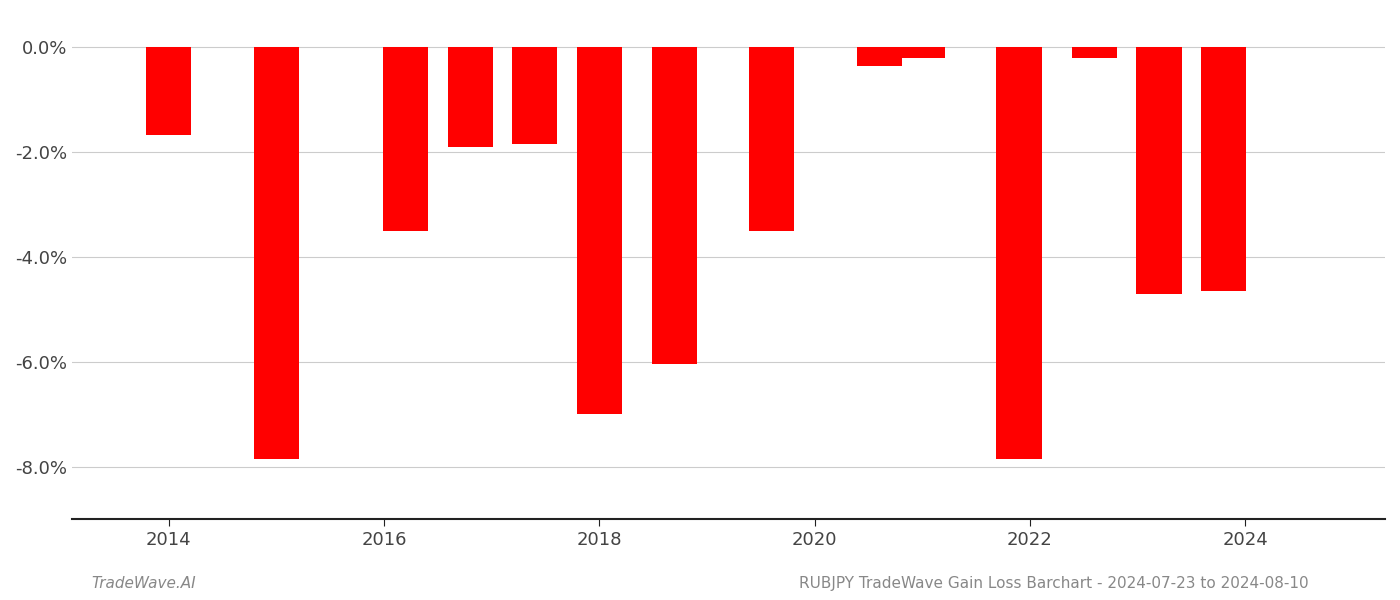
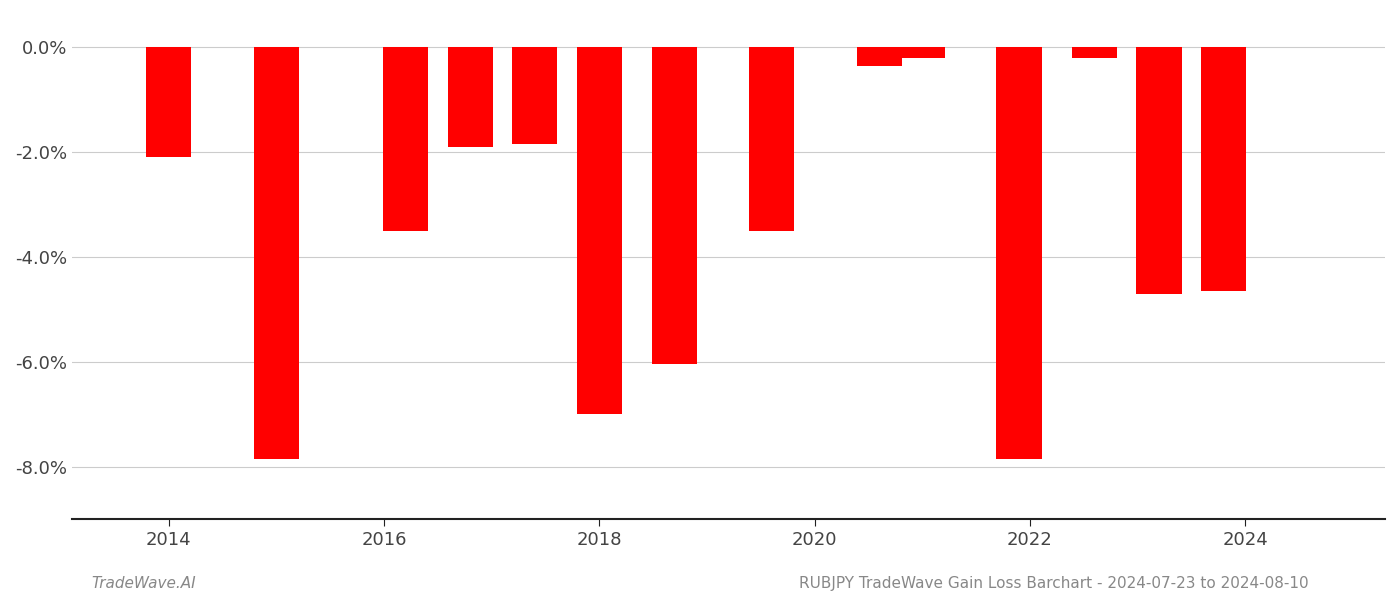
2014: -1.68% -> -2.10%
